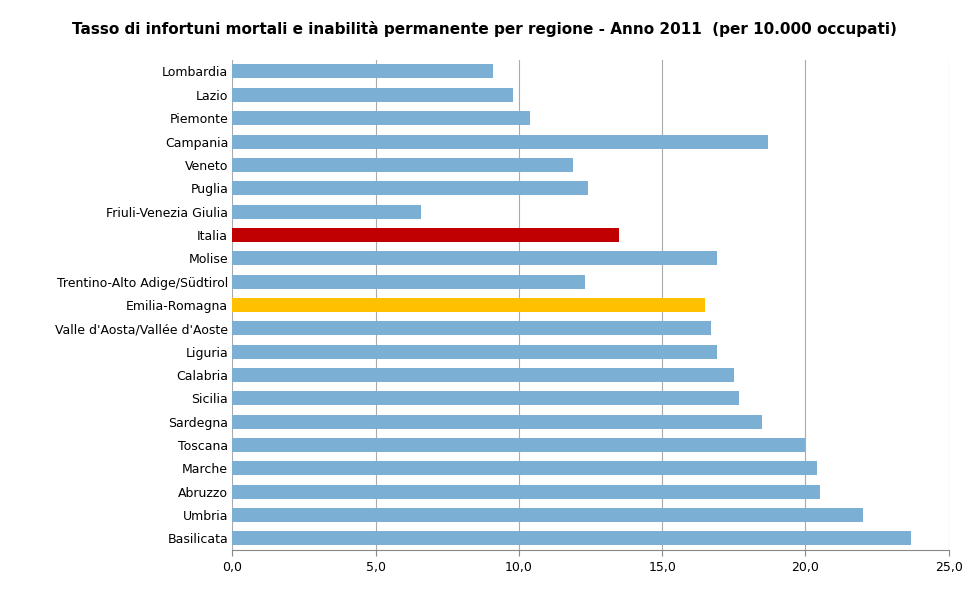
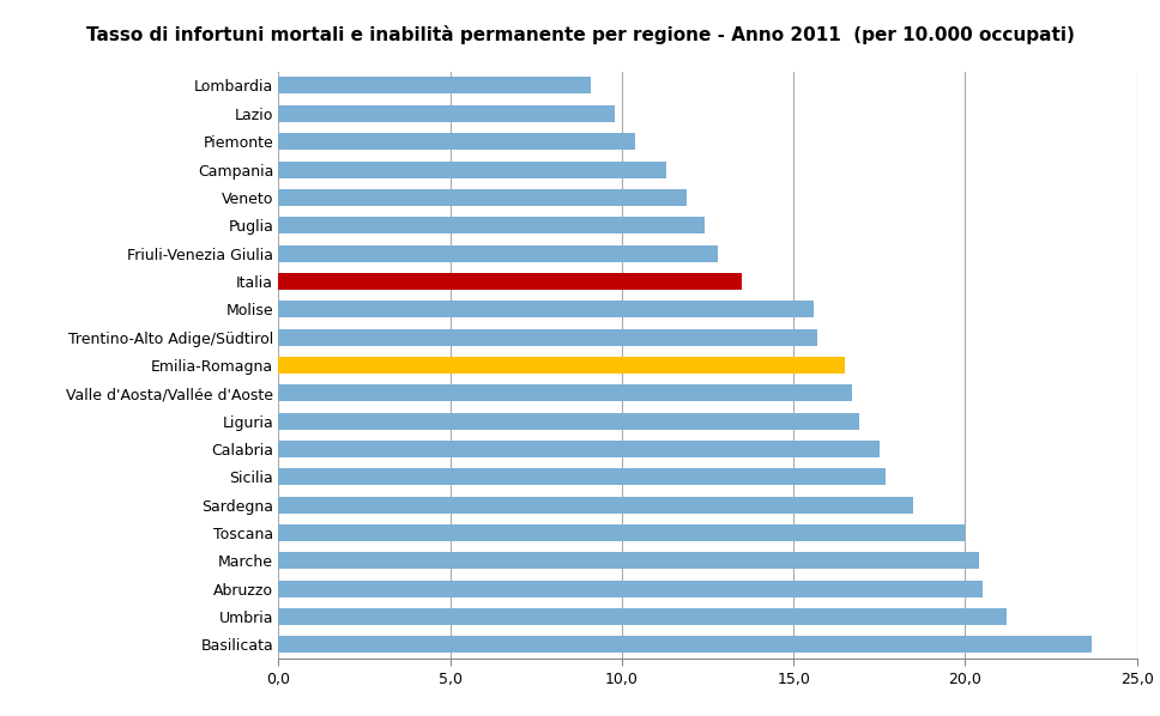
Campania: 18,7 -> 11,3
Friuli-Venezia Giulia: 6,6 -> 12,8
Molise: 16,9 -> 15,6
Trentino-Alto Adige/Südtirol: 12,3 -> 15,7
Umbria: 22,0 -> 21,2
